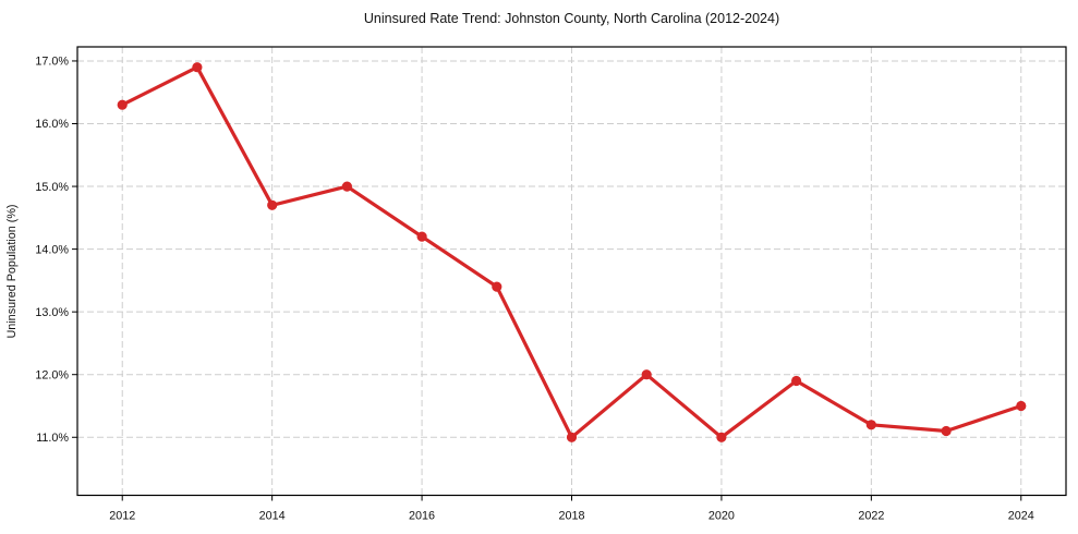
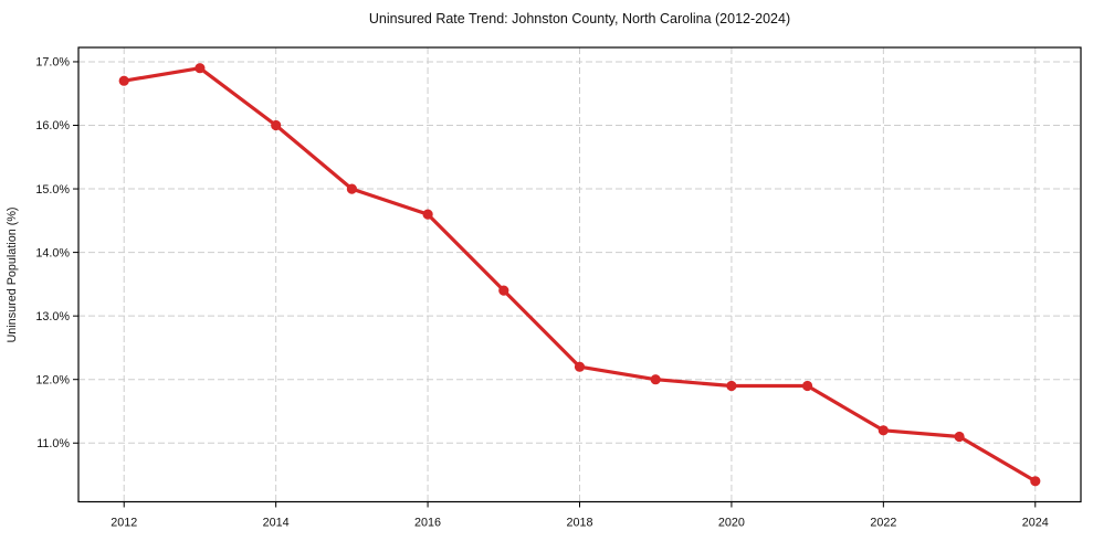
2012: 16.3% -> 16.7%
2014: 14.7% -> 16.0%
2016: 14.2% -> 14.6%
2018: 11.0% -> 12.2%
2020: 11.0% -> 11.9%
2024: 11.5% -> 10.4%
